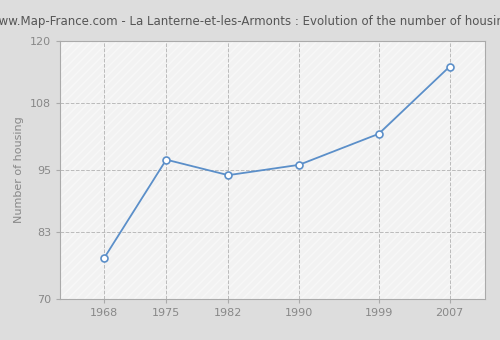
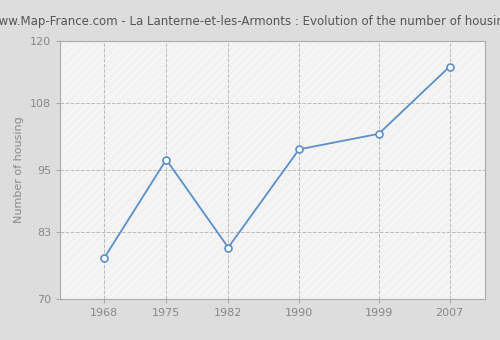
1982: 94 -> 80
1990: 96 -> 99
